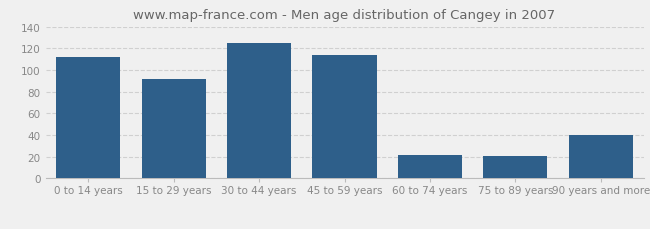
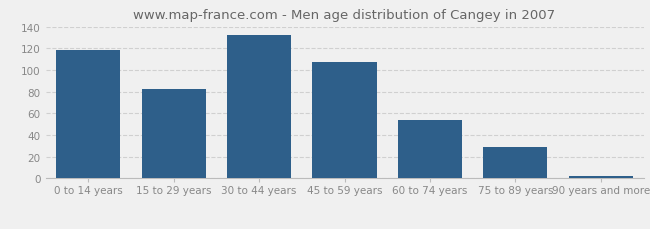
0 to 14 years: 112 -> 118
15 to 29 years: 92 -> 82
30 to 44 years: 125 -> 132
45 to 59 years: 114 -> 107
60 to 74 years: 22 -> 54
75 to 89 years: 21 -> 29
90 years and more: 40 -> 2
